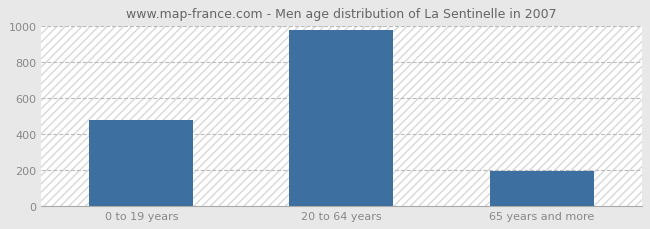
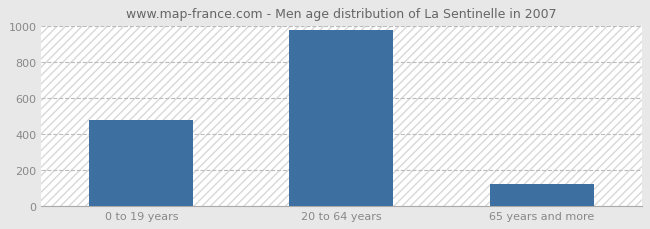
65 years and more: 200 -> 120
